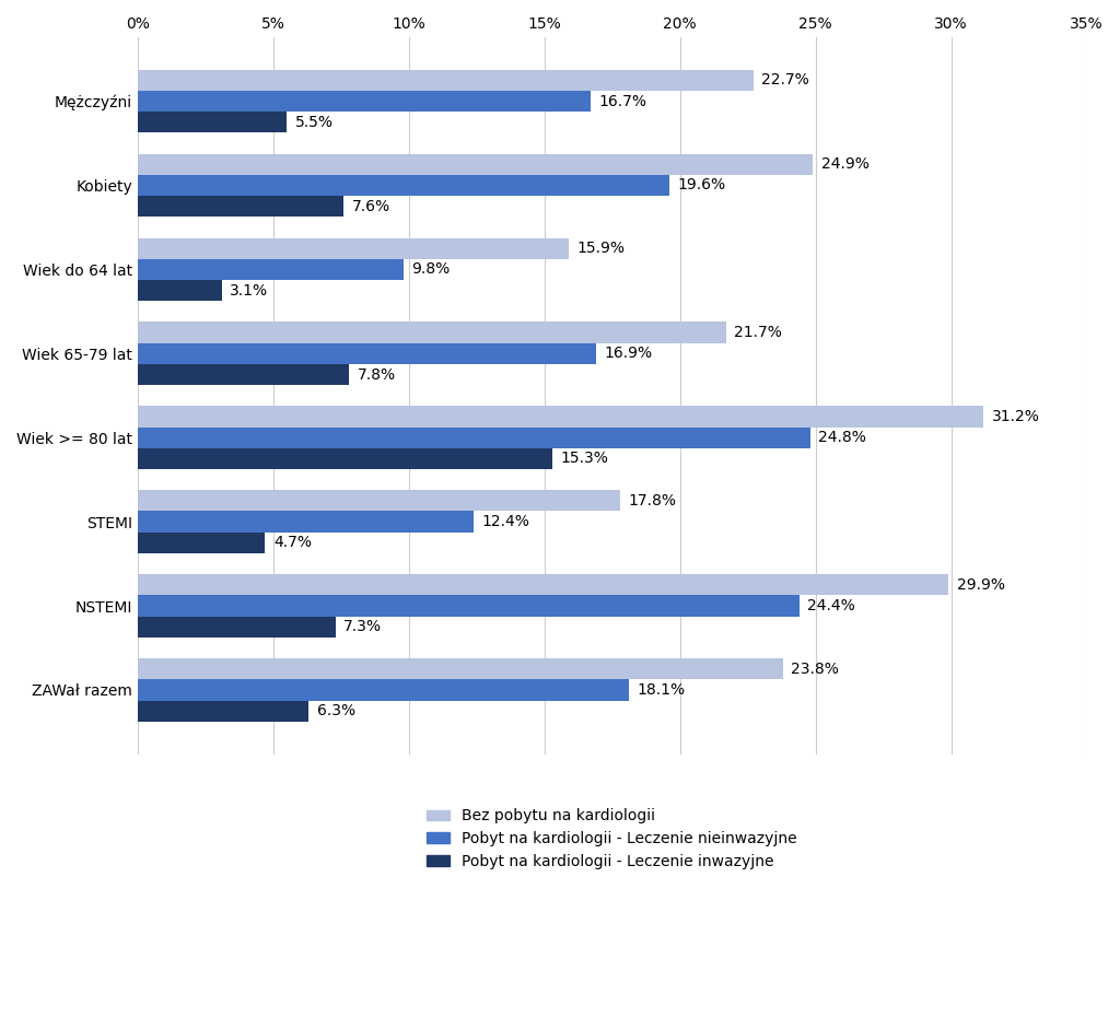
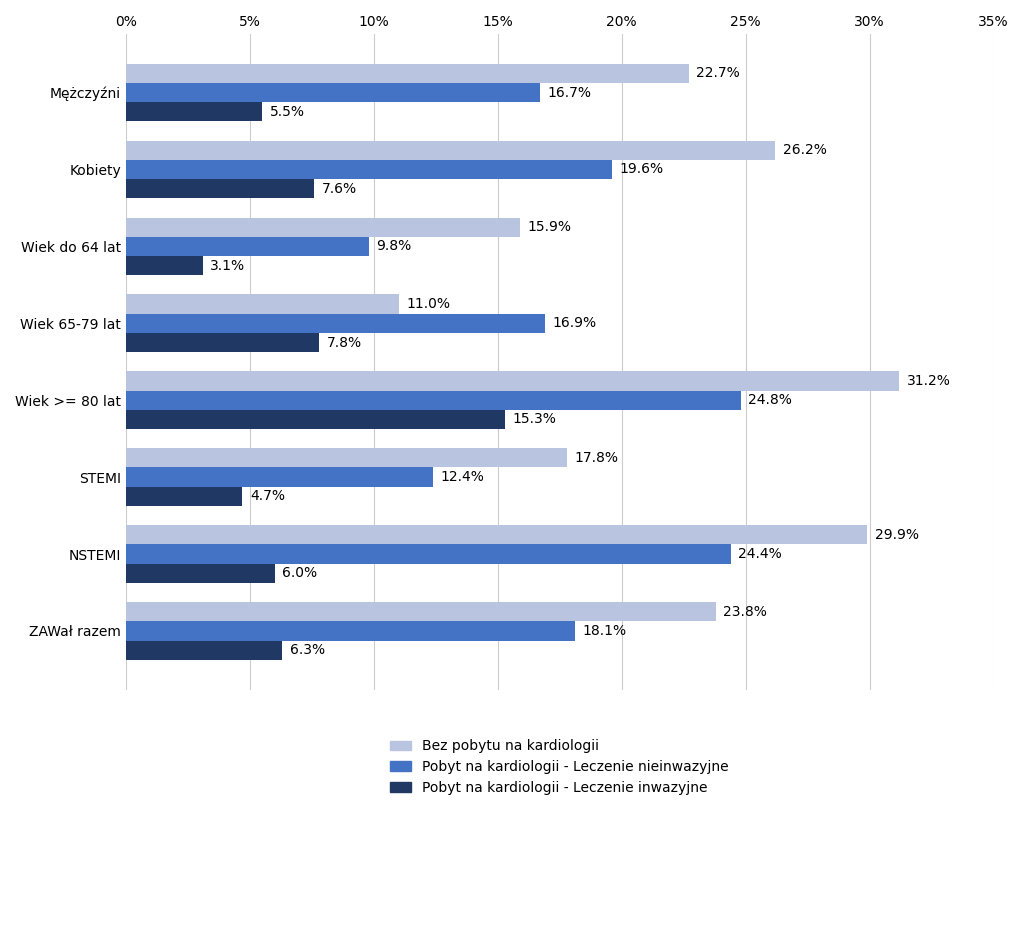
Bez pobytu na kardiologii/Kobiety: 24.9% -> 26.2%
Bez pobytu na kardiologii/Wiek 65-79 lat: 21.7% -> 11.0%
Pobyt na kardiologii - Leczenie inwazyjne/NSTEMI: 7.3% -> 6.0%
